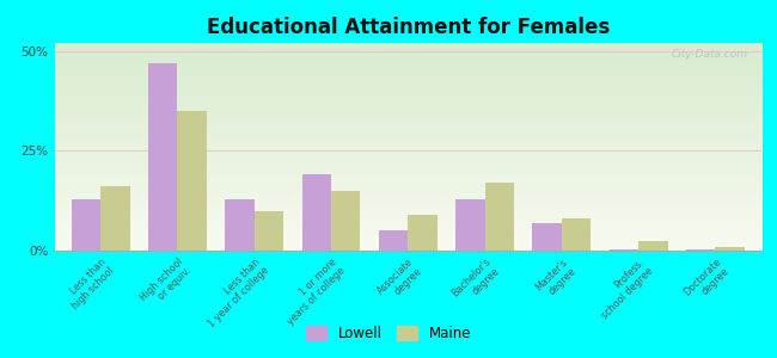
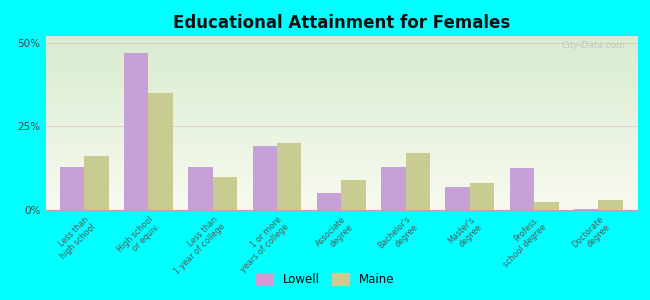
Maine/1 or more years of college: 15.0% -> 20.0%
Lowell/Profess. school degree: 0.3% -> 12.5%
Maine/Doctorate degree: 1.0% -> 3.0%
